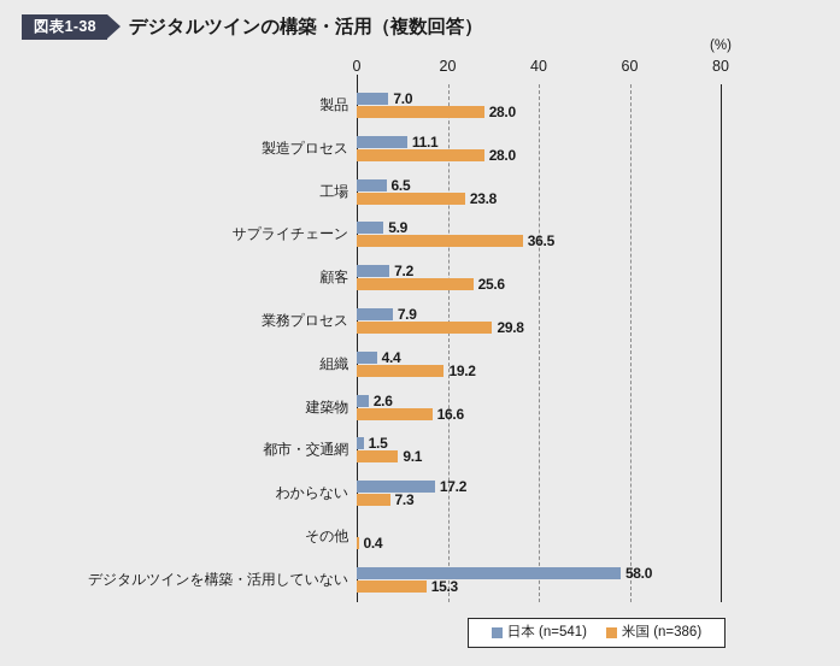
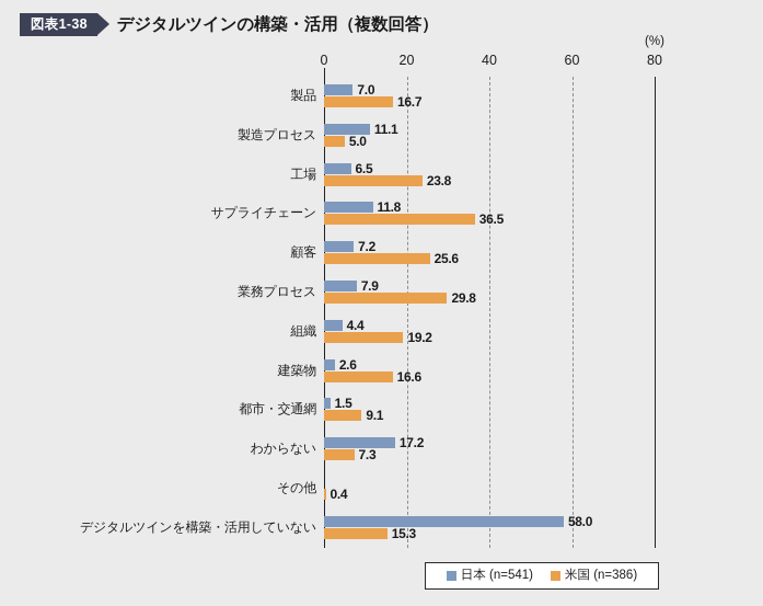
米国 (n=386)/製品: 28.0 -> 16.7
米国 (n=386)/製造プロセス: 28.0 -> 5.0
日本 (n=541)/サプライチェーン: 5.9 -> 11.8
